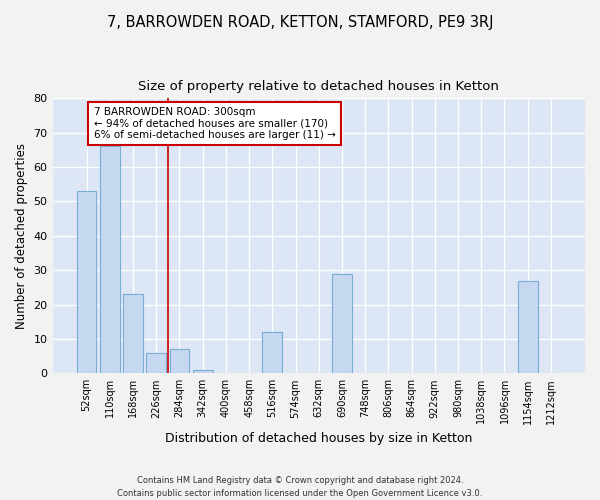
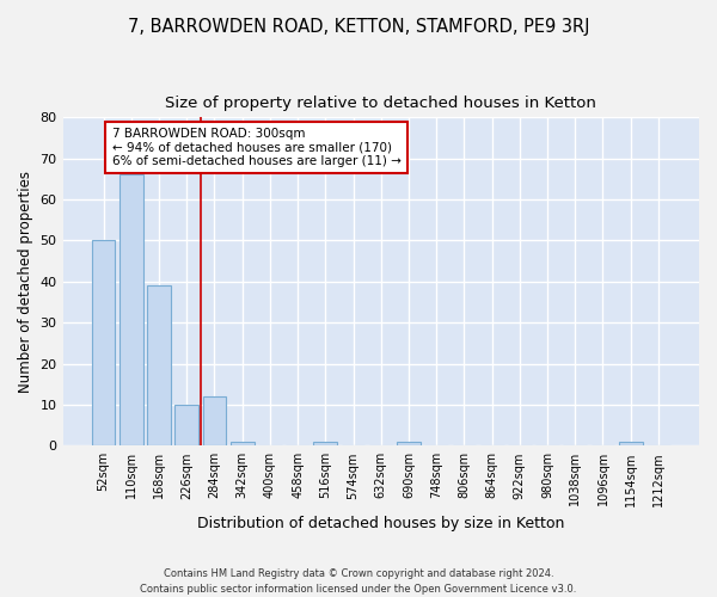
52sqm: 53 -> 50
168sqm: 23 -> 39
226sqm: 6 -> 10
284sqm: 7 -> 12
516sqm: 12 -> 1
690sqm: 29 -> 1
1154sqm: 27 -> 1
